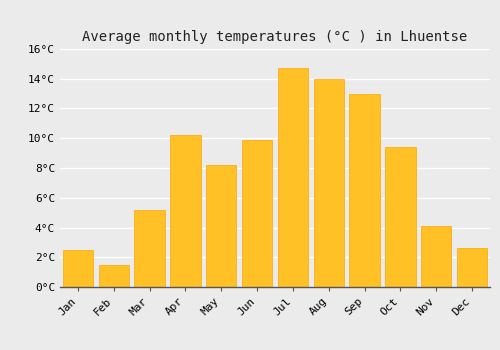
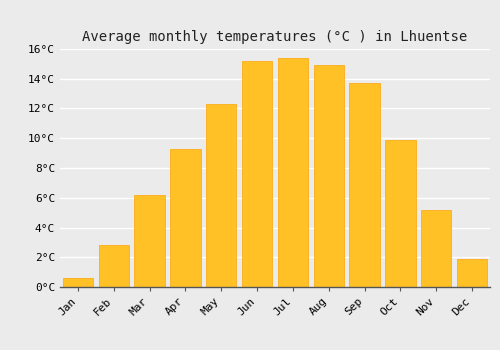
Jan: 2.5°C -> 0.6°C
Feb: 1.5°C -> 2.8°C
Mar: 5.2°C -> 6.2°C
Apr: 10.2°C -> 9.3°C
May: 8.2°C -> 12.3°C
Jun: 9.9°C -> 15.2°C
Jul: 14.7°C -> 15.4°C
Aug: 14.0°C -> 14.9°C
Sep: 13.0°C -> 13.7°C
Oct: 9.4°C -> 9.9°C
Nov: 4.1°C -> 5.2°C
Dec: 2.6°C -> 1.9°C
